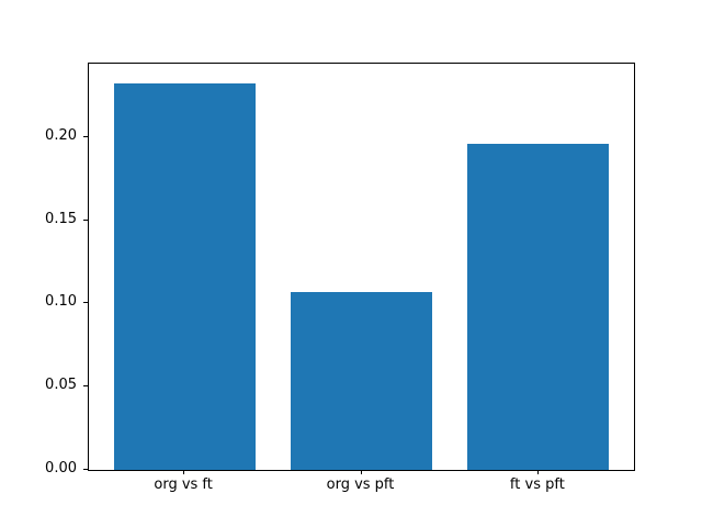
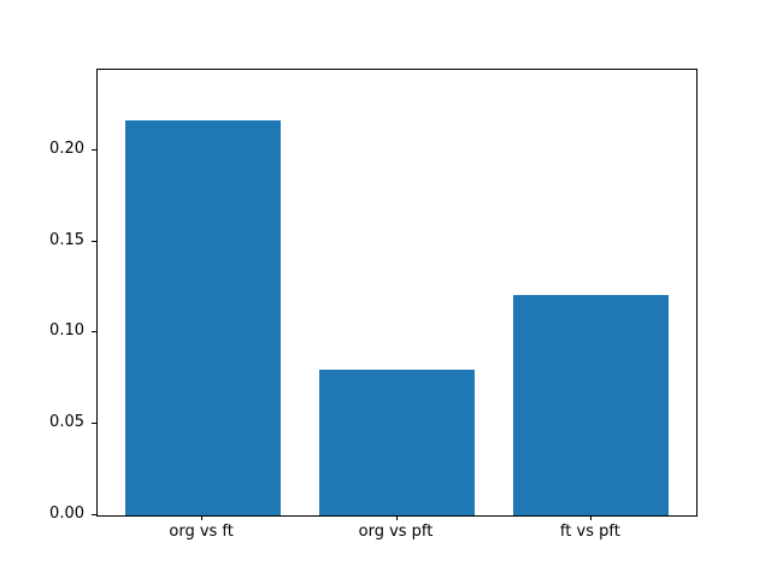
org vs ft: 0.232 -> 0.216
org vs pft: 0.107 -> 0.080
ft vs pft: 0.196 -> 0.121
